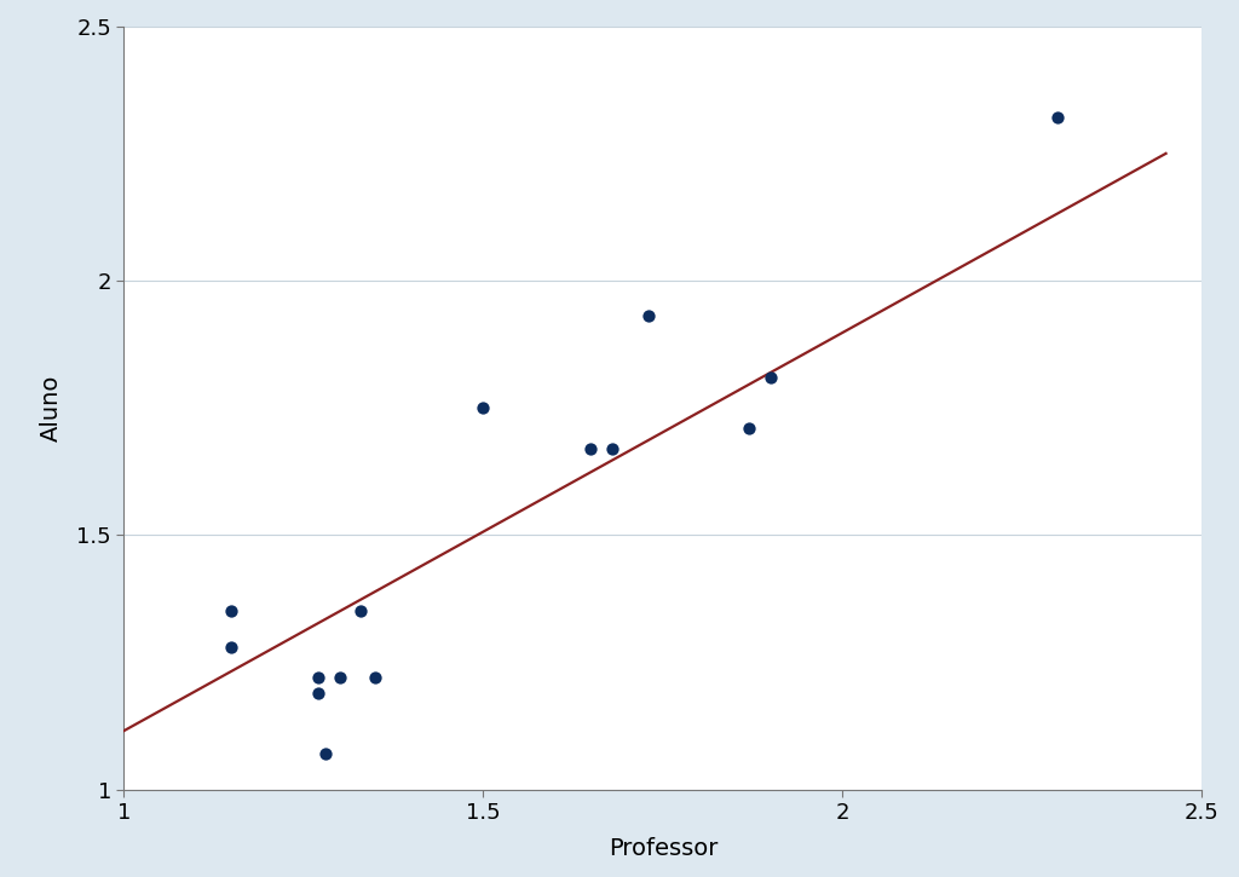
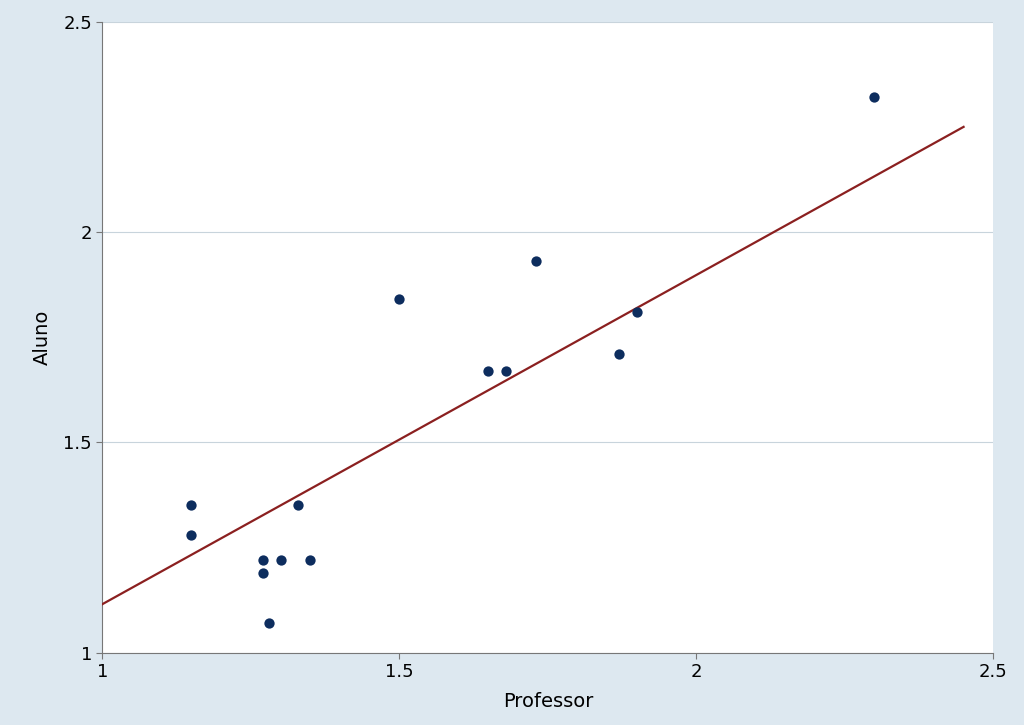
1.5: 1.75 -> 1.84
